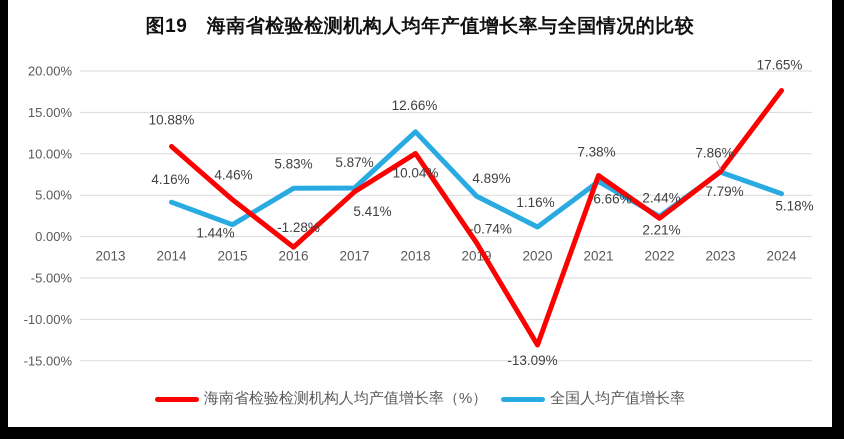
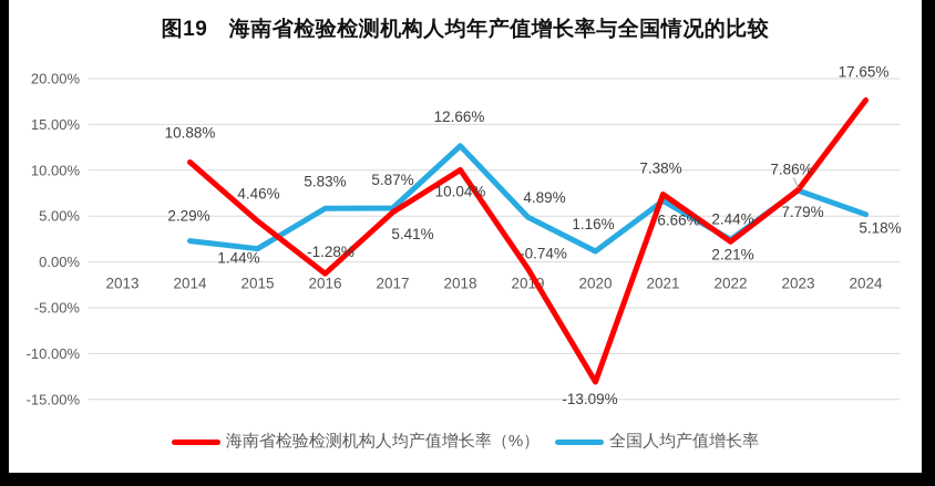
全国人均产值增长率/2014: 4.16% -> 2.29%
